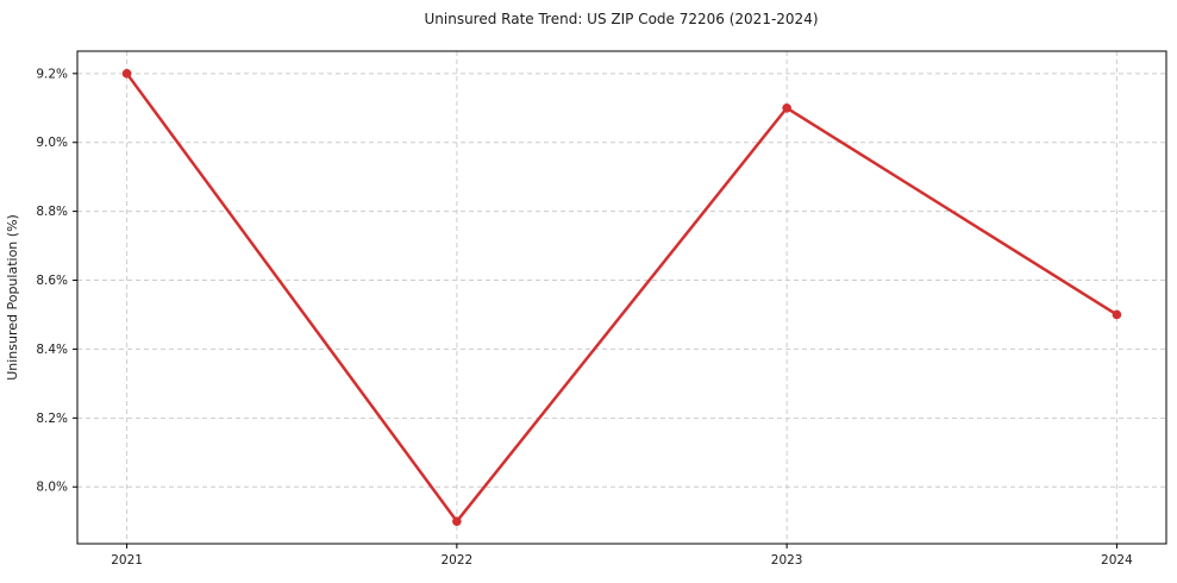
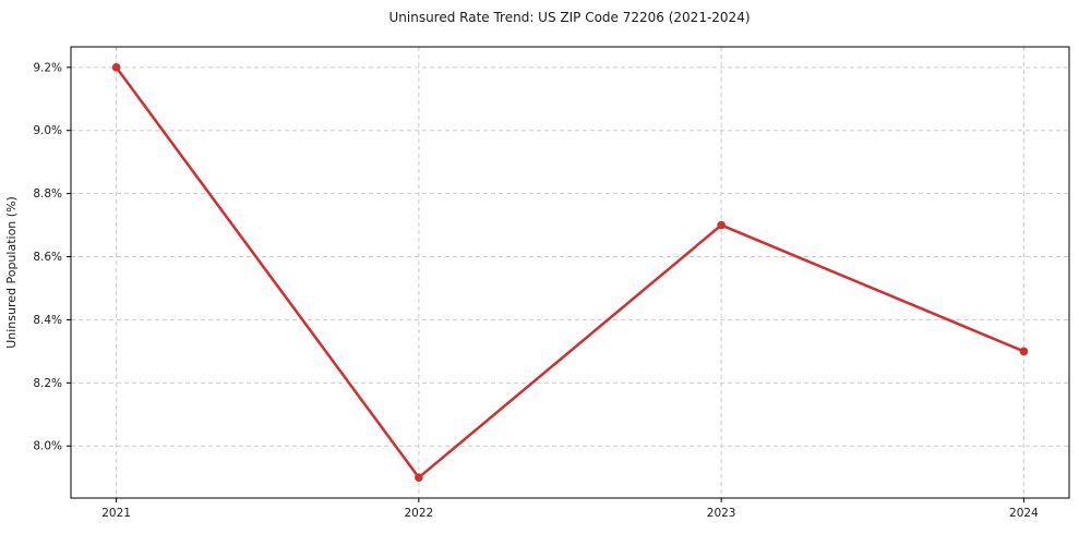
2023: 9.1% -> 8.7%
2024: 8.5% -> 8.3%
